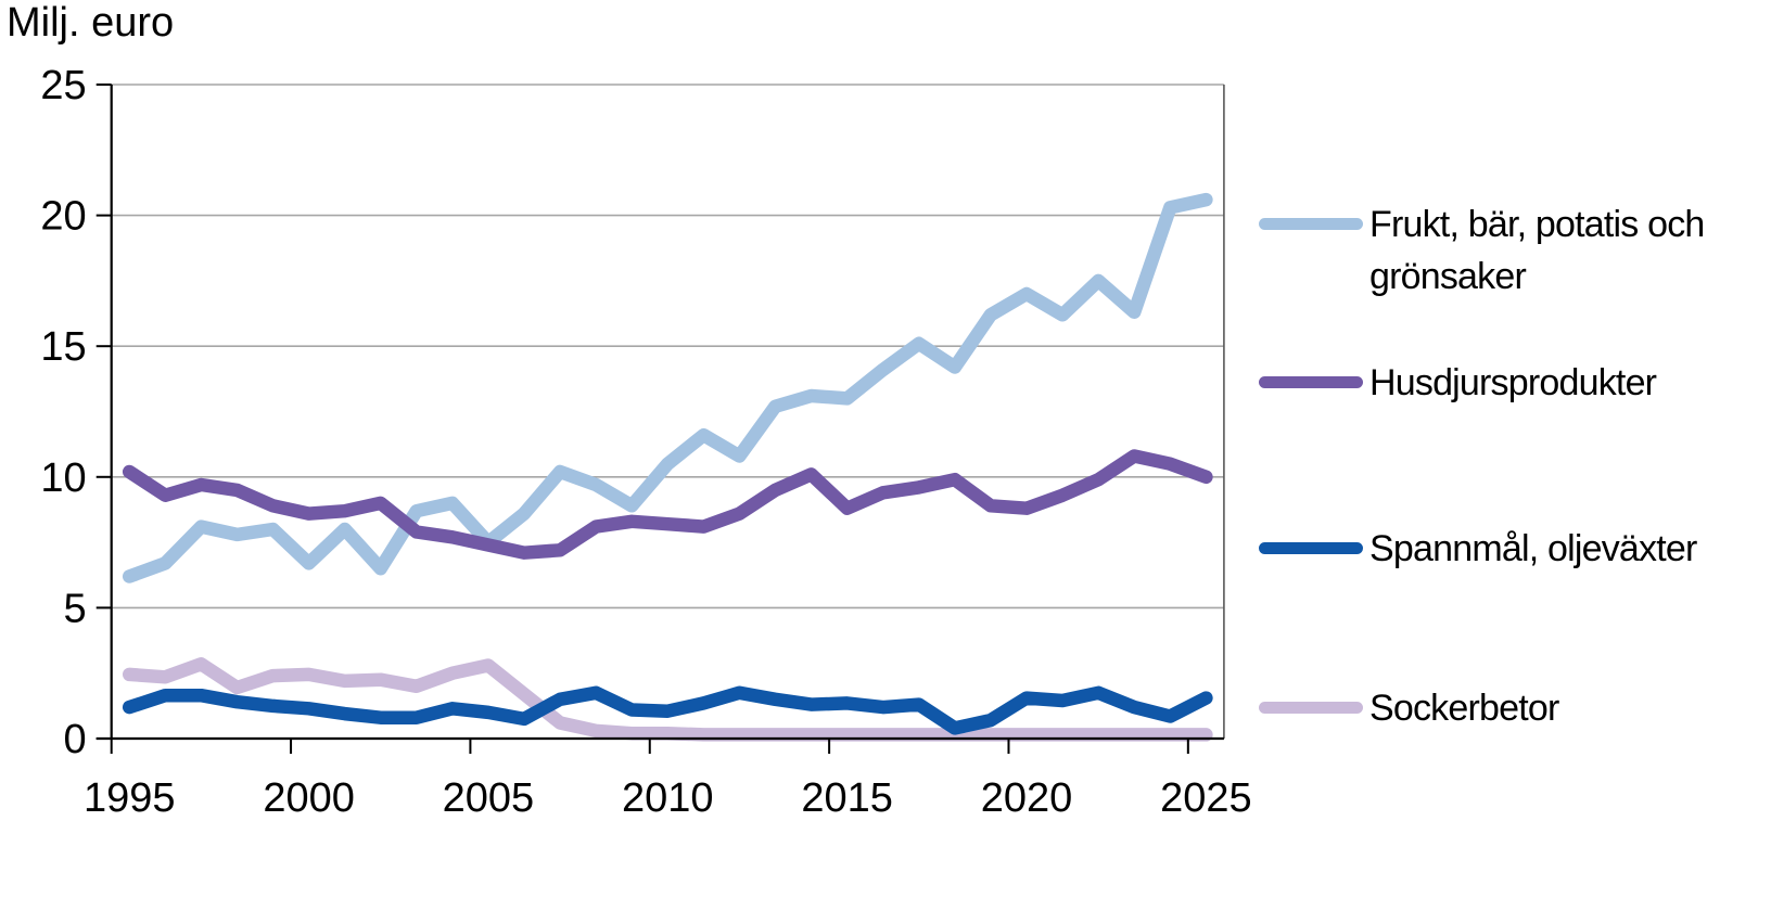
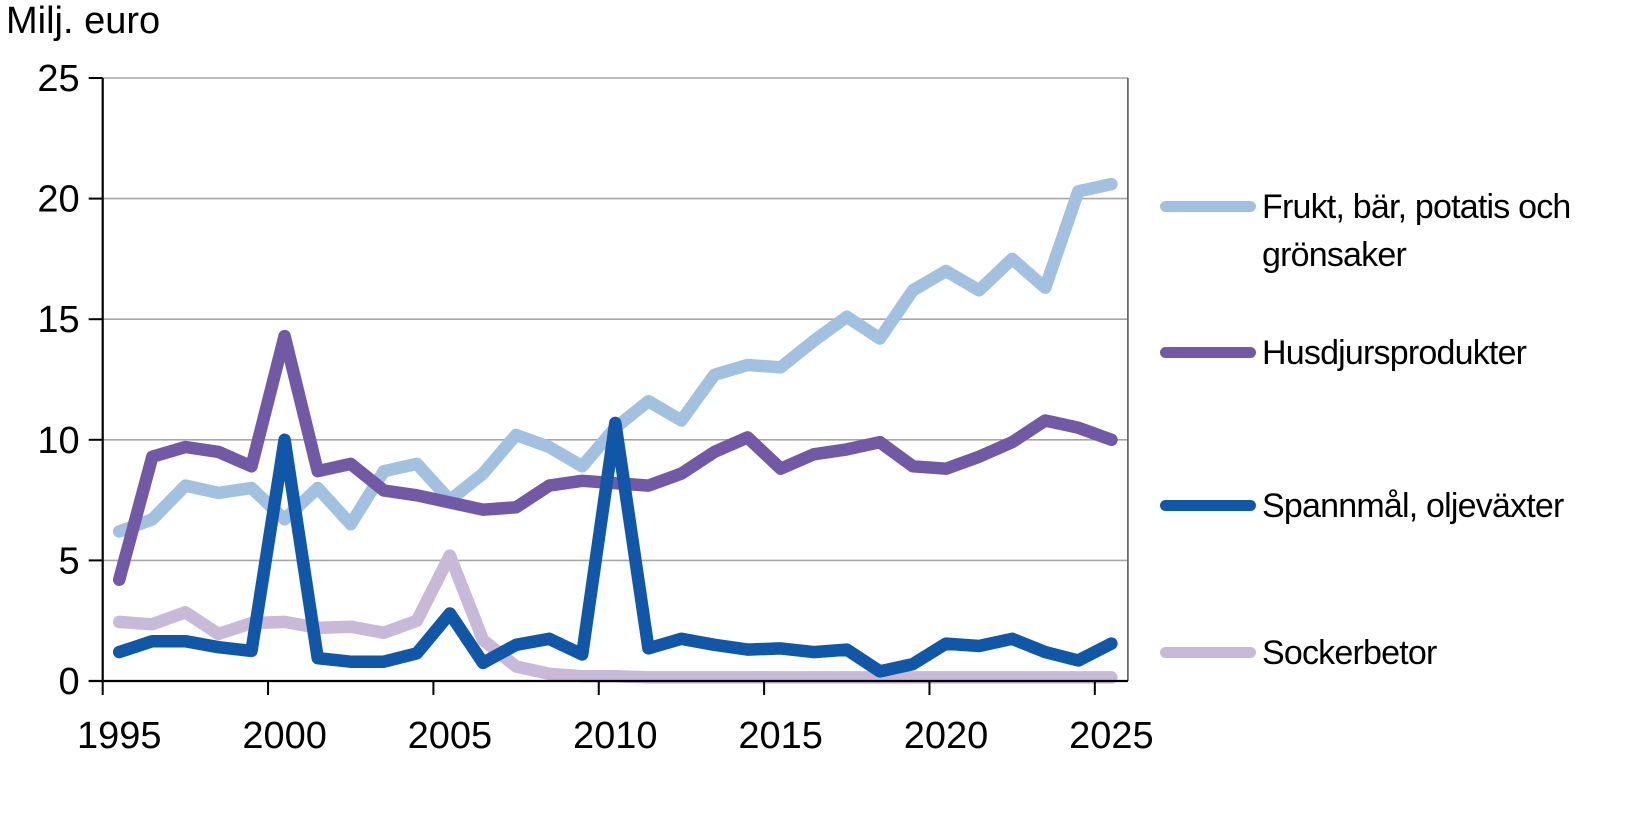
Husdjursprodukter/1995: 10.2 -> 4.2
Husdjursprodukter/2000: 8.6 -> 14.3
Spannmål, oljeväxter/2000: 1.1 -> 10.0
Spannmål, oljeväxter/2005: 1.0 -> 2.8
Sockerbetor/2005: 2.8 -> 5.2
Spannmål, oljeväxter/2010: 1.1 -> 10.7
